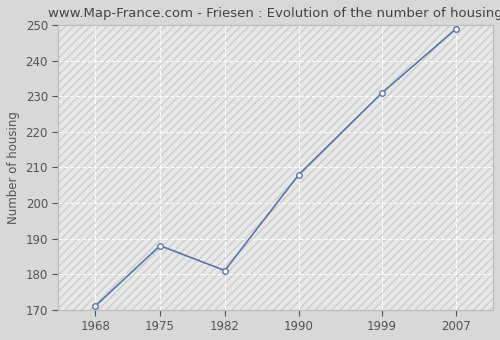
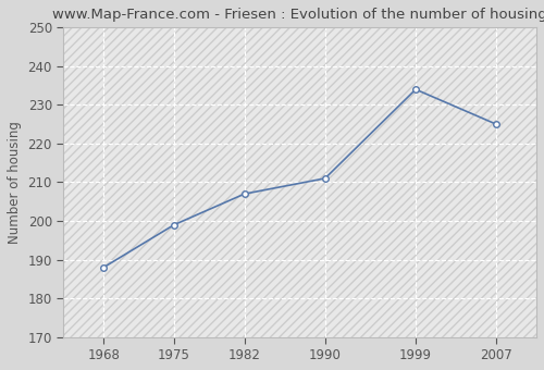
1968: 171 -> 188
1975: 188 -> 199
1982: 181 -> 207
1990: 208 -> 211
1999: 231 -> 234
2007: 249 -> 225
